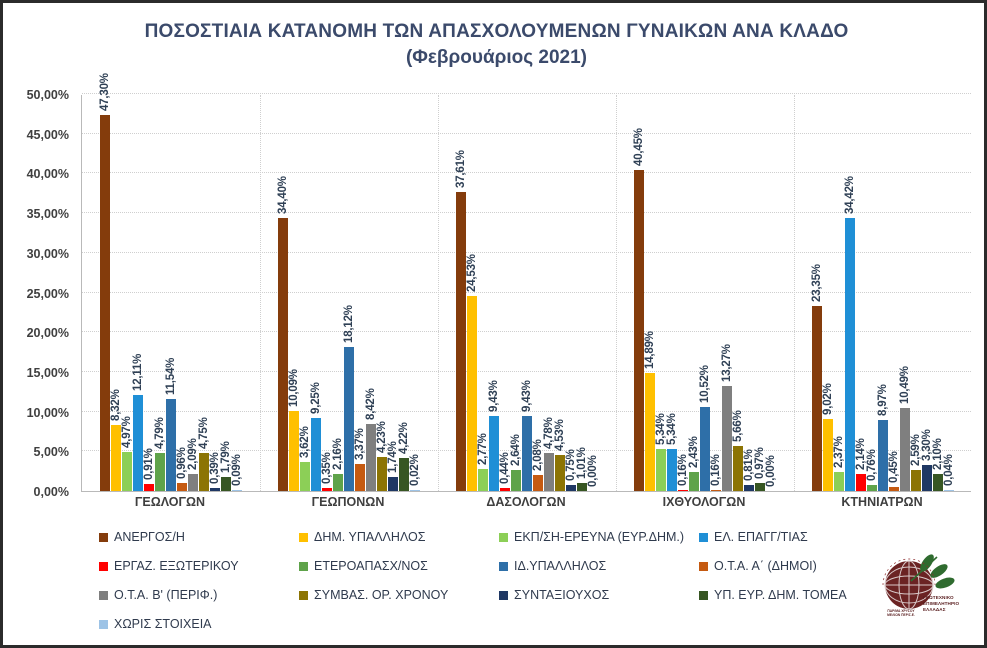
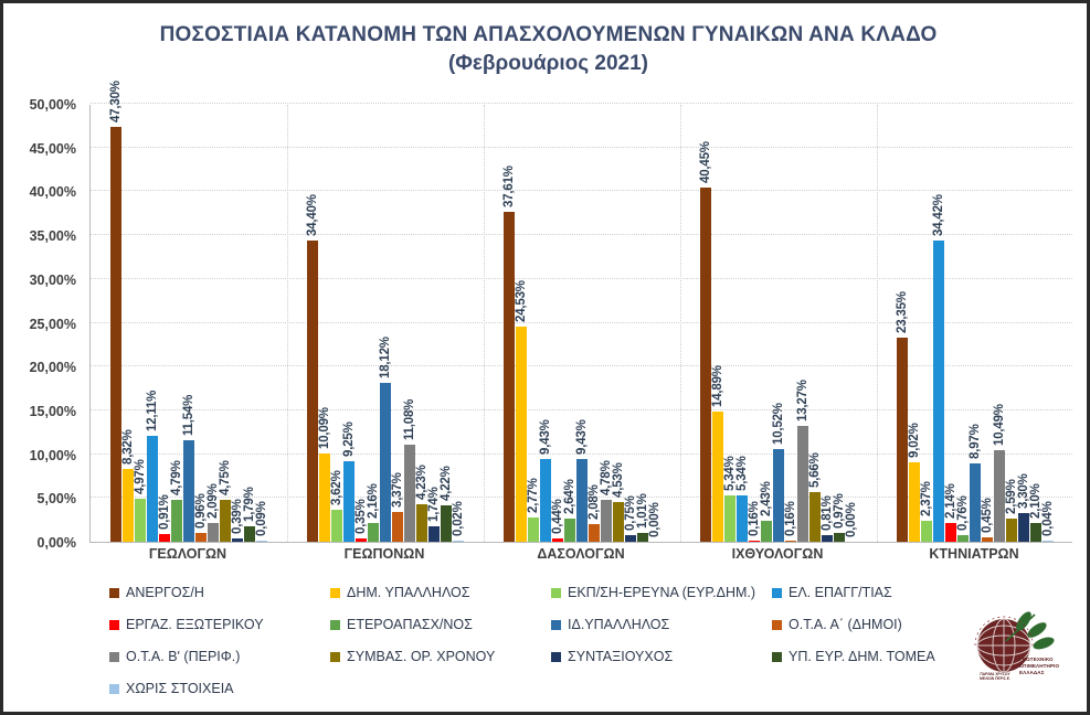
Ο.Τ.Α. Β' (ΠΕΡΙΦ.)/ΓΕΩΠΟΝΩΝ: 8,42% -> 11,08%
